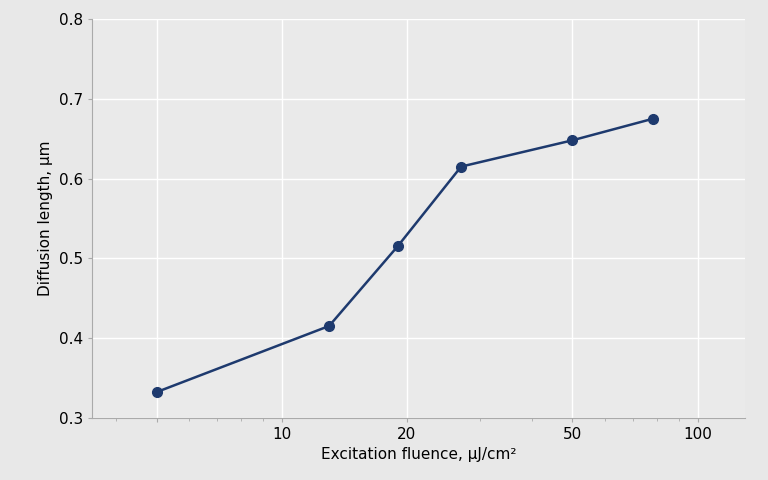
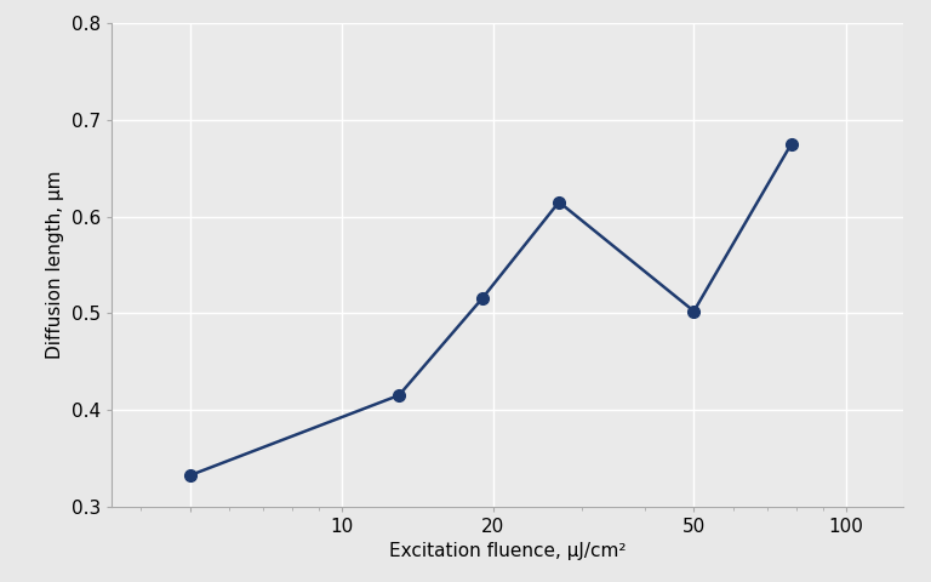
50: 0.648 -> 0.502
